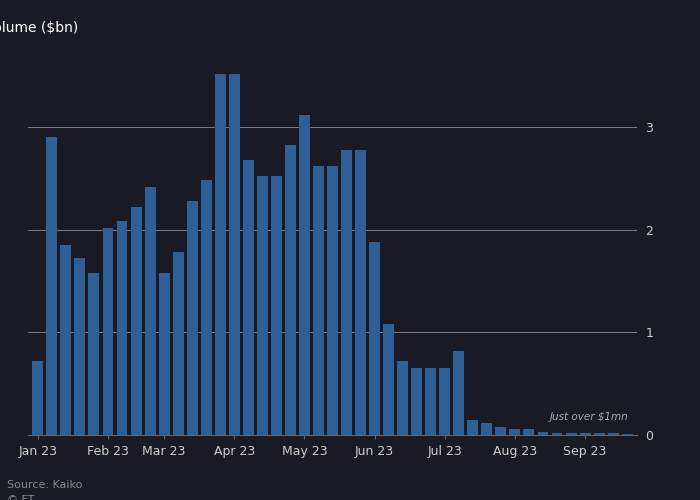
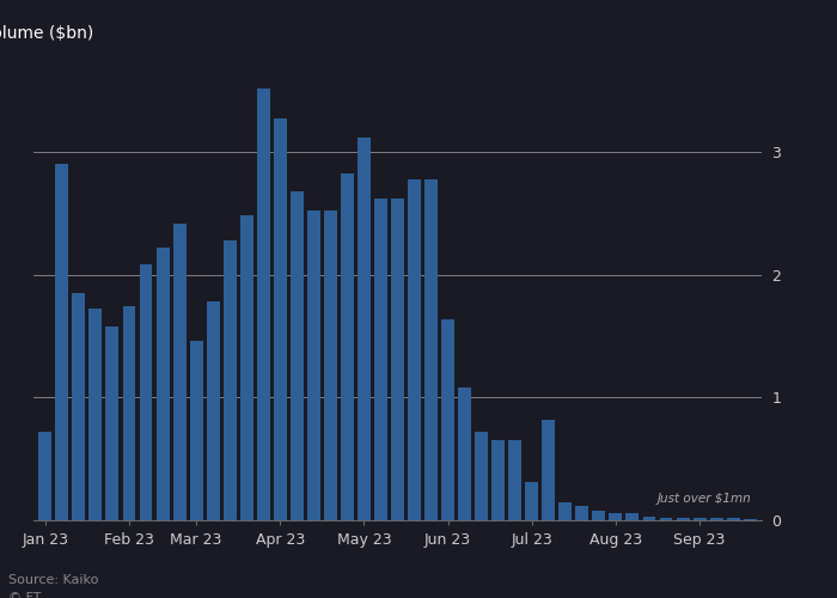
Feb 23: 2.02 -> 1.74
Mar 23: 1.58 -> 1.46
Apr 23: 3.52 -> 3.27
Jun 23: 1.88 -> 1.64
Jul 23: 0.65 -> 0.31
